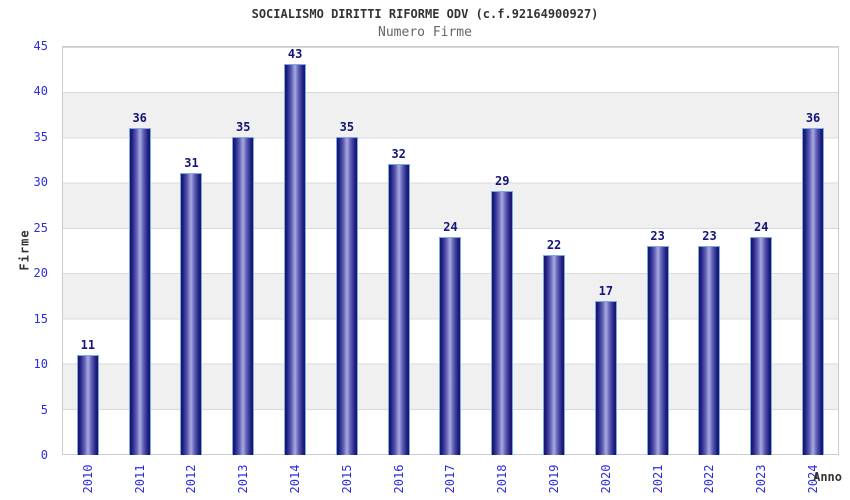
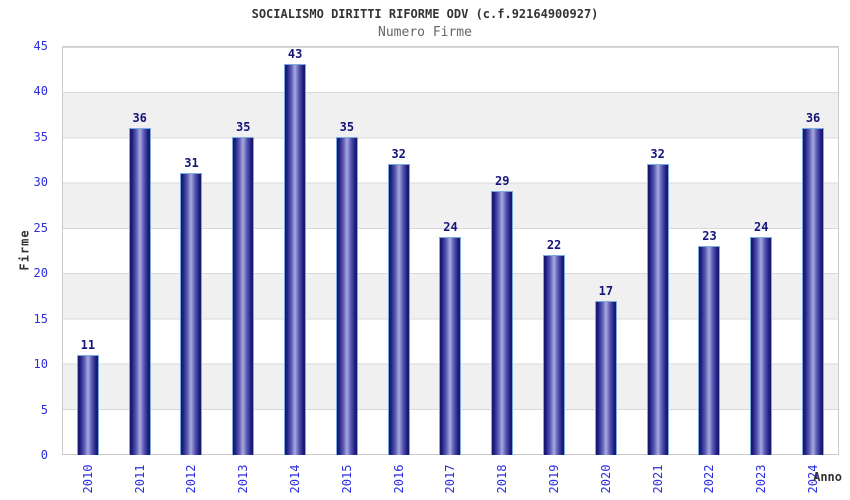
2021: 23 -> 32
